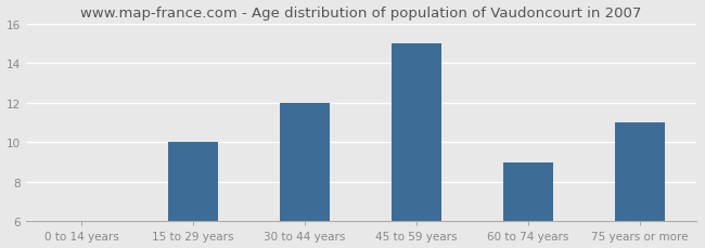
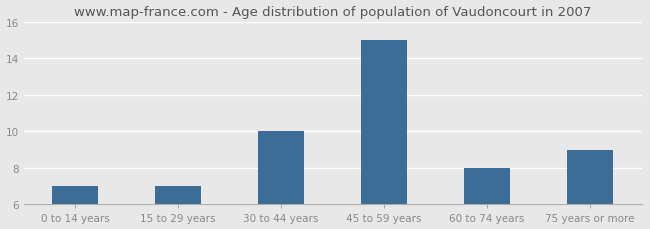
0 to 14 years: 6 -> 7
15 to 29 years: 10 -> 7
30 to 44 years: 12 -> 10
60 to 74 years: 9 -> 8
75 years or more: 11 -> 9
